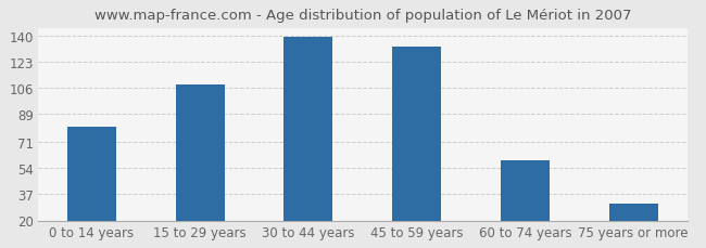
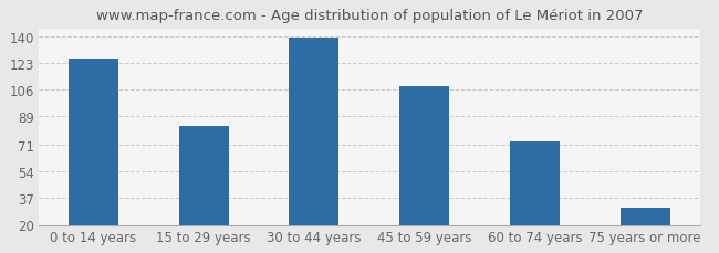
0 to 14 years: 81 -> 126
15 to 29 years: 108 -> 83
45 to 59 years: 133 -> 108
60 to 74 years: 59 -> 73
